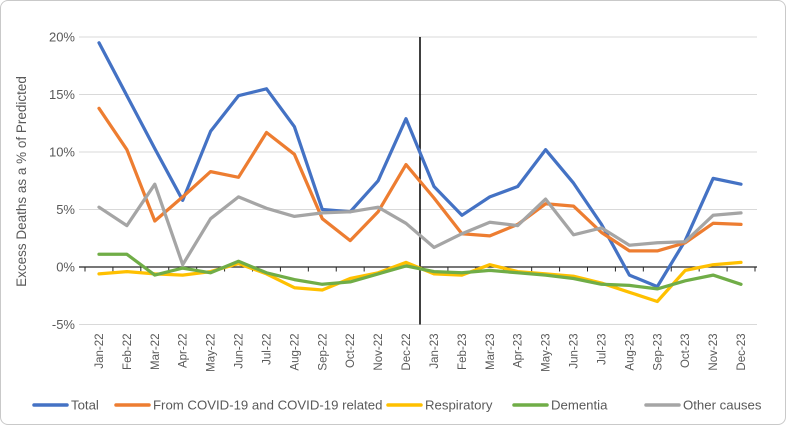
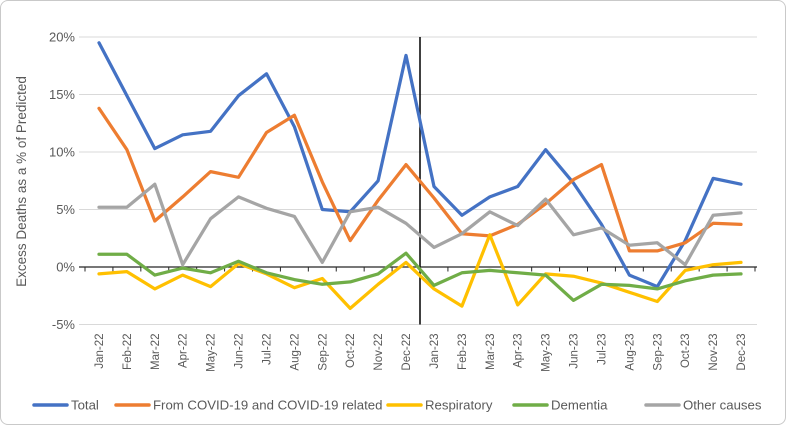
Other causes/Feb-22: 3.6% -> 5.2%
Respiratory/Mar-22: -0.6% -> -1.9%
Total/Apr-22: 5.8% -> 11.5%
Respiratory/May-22: -0.4% -> -1.7%
Total/Jul-22: 15.5% -> 16.8%
From COVID-19 and COVID-19 related/Aug-22: 9.8% -> 13.2%
From COVID-19 and COVID-19 related/Sep-22: 4.2% -> 7.4%
Respiratory/Sep-22: -2.0% -> -1.0%
Other causes/Sep-22: 4.7% -> 0.4%
Respiratory/Oct-22: -1.0% -> -3.6%
From COVID-19 and COVID-19 related/Nov-22: 4.8% -> 5.8%
Respiratory/Nov-22: -0.5% -> -1.5%
Total/Dec-22: 12.9% -> 18.4%
Dementia/Dec-22: 0.1% -> 1.2%
Respiratory/Jan-23: -0.6% -> -1.9%
Dementia/Jan-23: -0.4% -> -1.6%
Respiratory/Feb-23: -0.7% -> -3.4%
Respiratory/Mar-23: 0.2% -> 2.8%
Other causes/Mar-23: 3.9% -> 4.8%
Respiratory/Apr-23: -0.4% -> -3.3%
From COVID-19 and COVID-19 related/Jun-23: 5.3% -> 7.6%
Dementia/Jun-23: -1.0% -> -2.9%
From COVID-19 and COVID-19 related/Jul-23: 3.0% -> 8.9%
Other causes/Oct-23: 2.2% -> 0.2%
Dementia/Dec-23: -1.5% -> -0.6%
